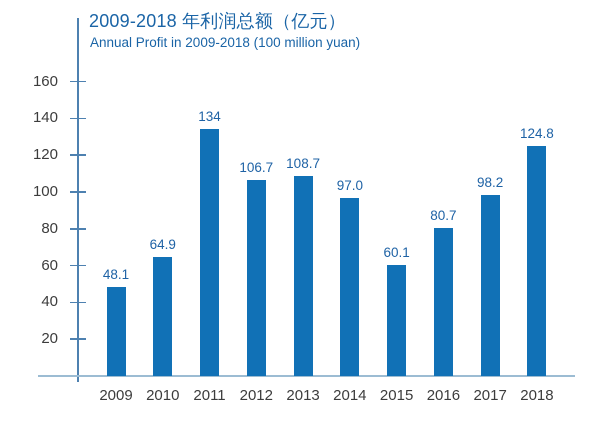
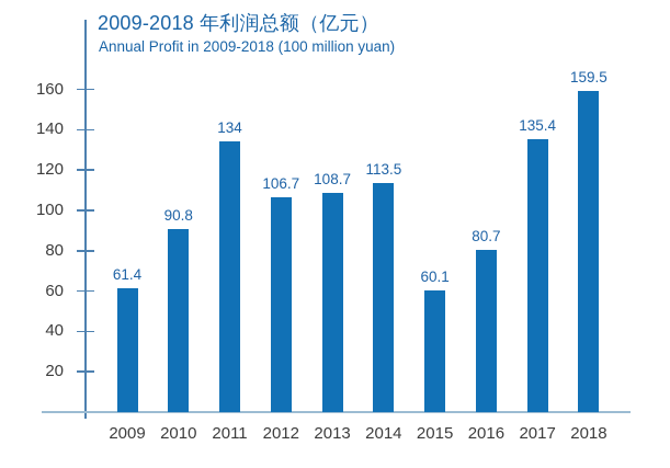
2009: 48.1 -> 61.4
2010: 64.9 -> 90.8
2014: 97.0 -> 113.5
2017: 98.2 -> 135.4
2018: 124.8 -> 159.5
